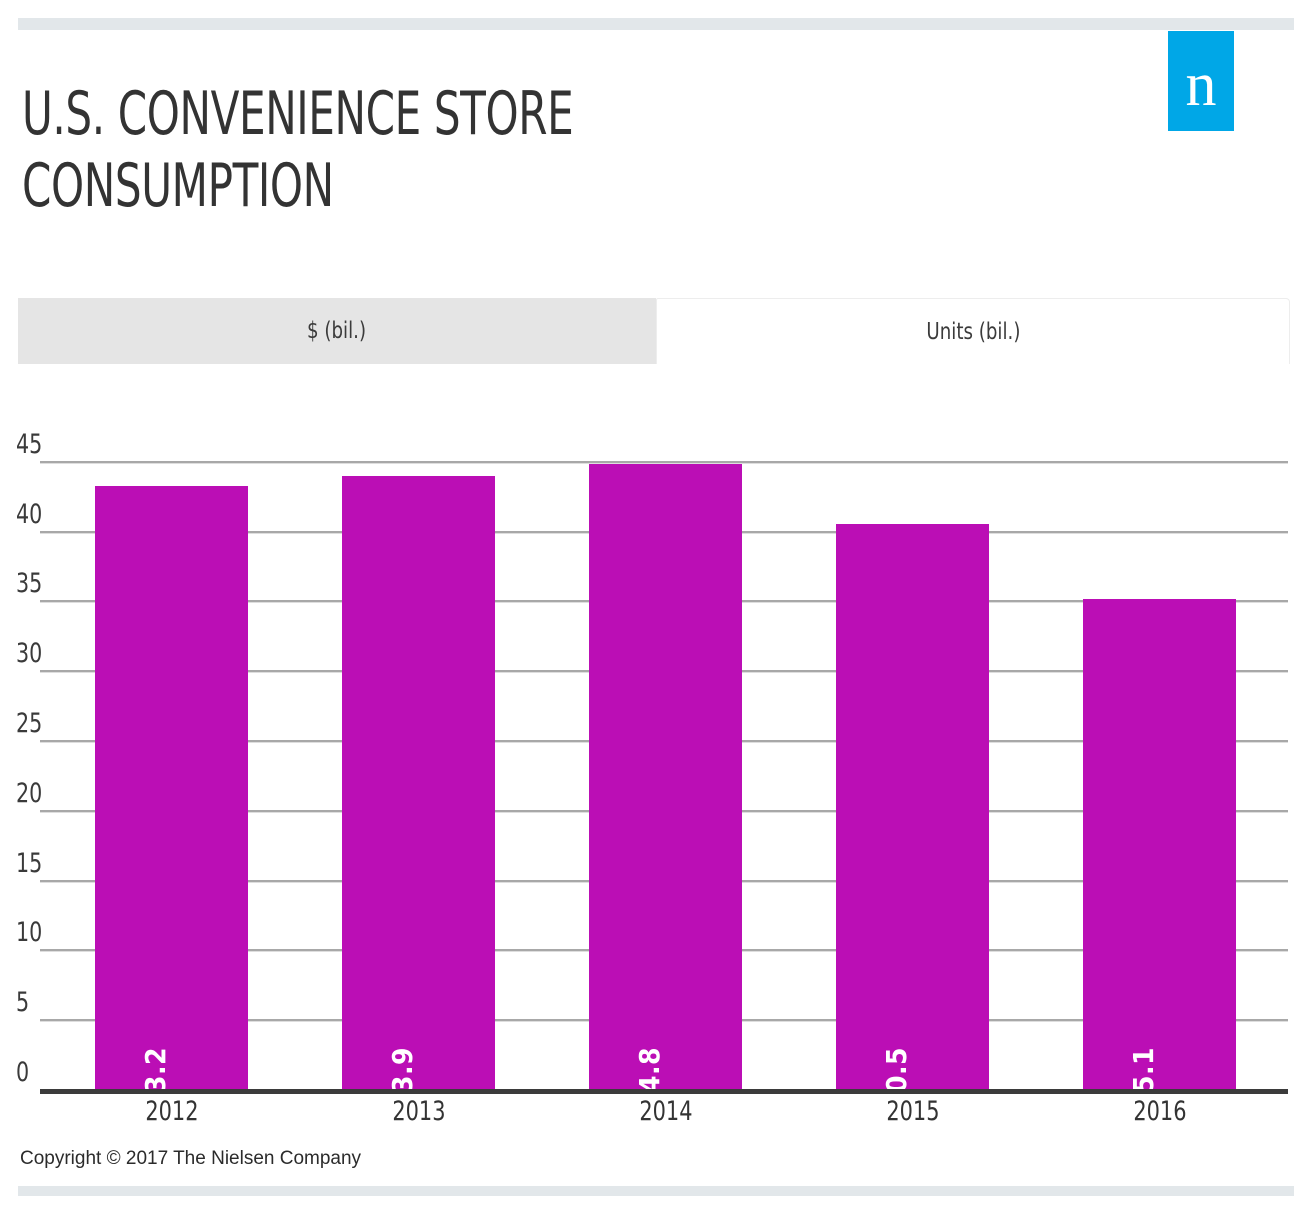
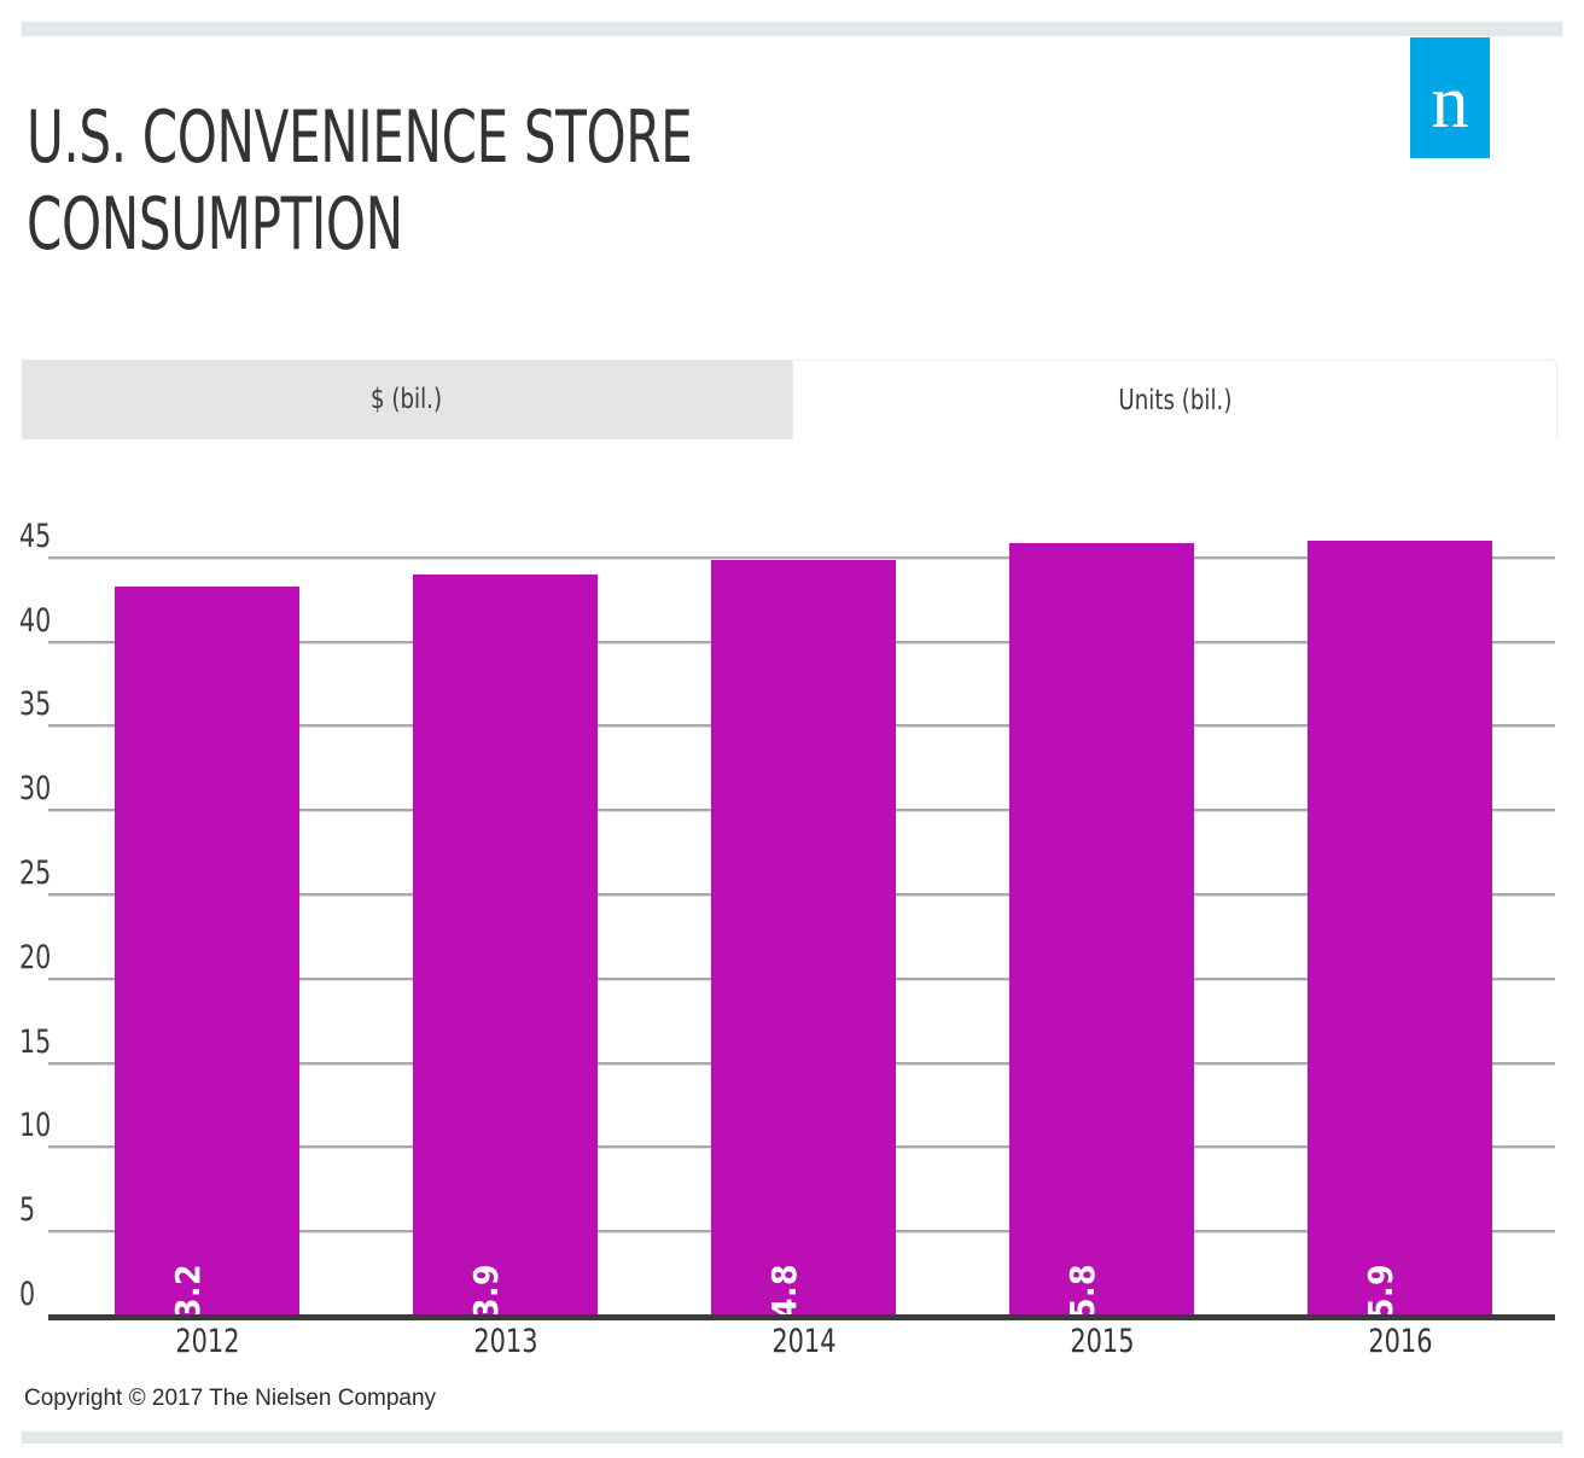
2015: 40.5 -> 45.8
2016: 35.1 -> 45.9
